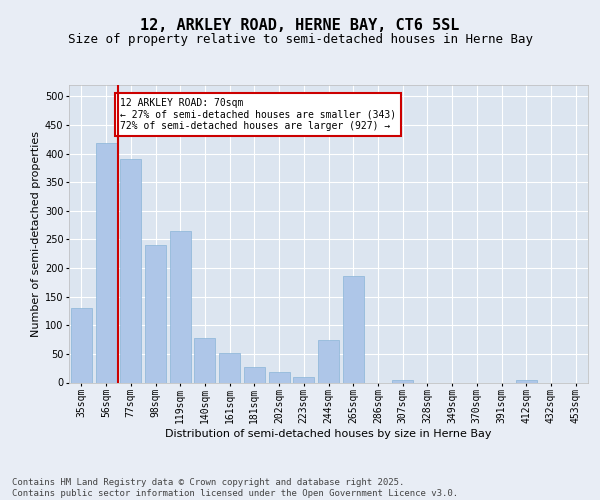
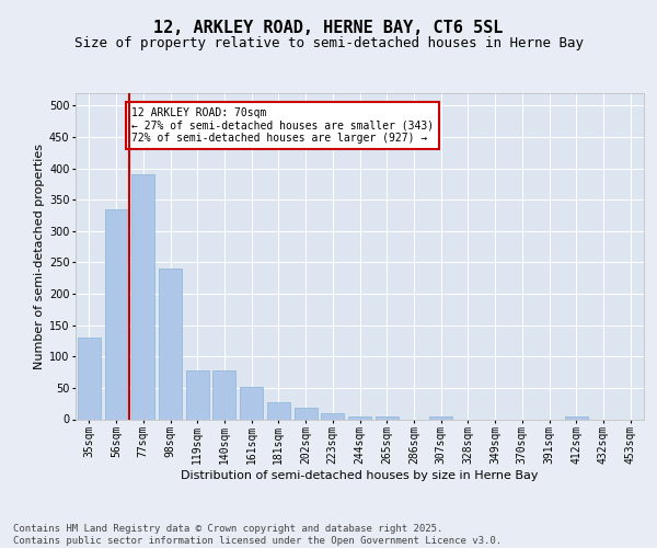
56sqm: 418 -> 335
119sqm: 264 -> 78
244sqm: 74 -> 5
265sqm: 186 -> 5
